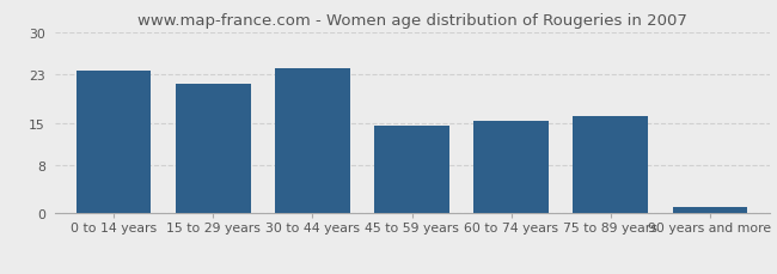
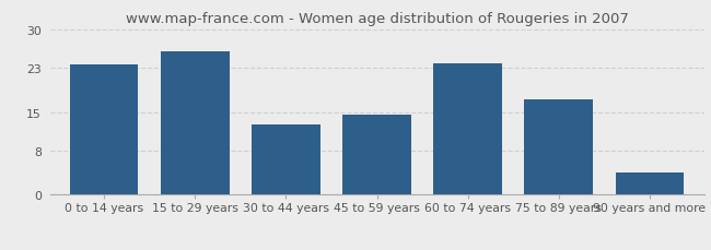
15 to 29 years: 21.5 -> 26.0
30 to 44 years: 24.0 -> 12.8
60 to 74 years: 15.2 -> 23.8
75 to 89 years: 16.0 -> 17.2
90 years and more: 1.0 -> 4.0
